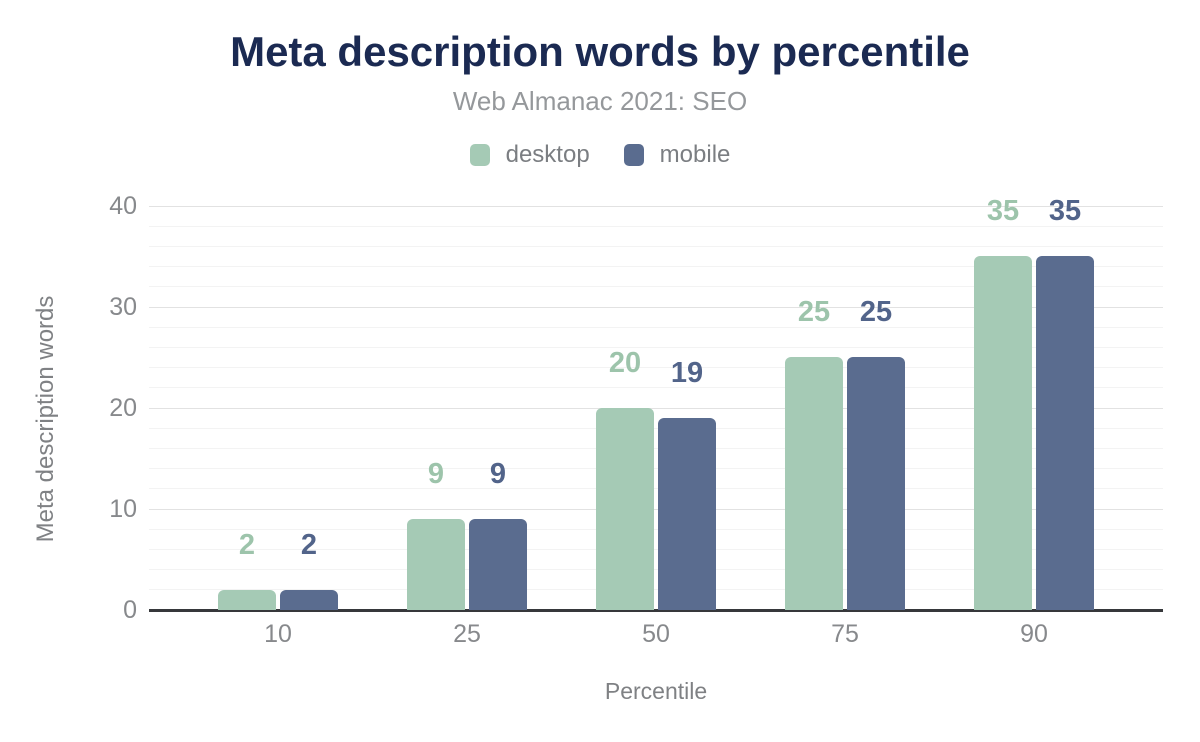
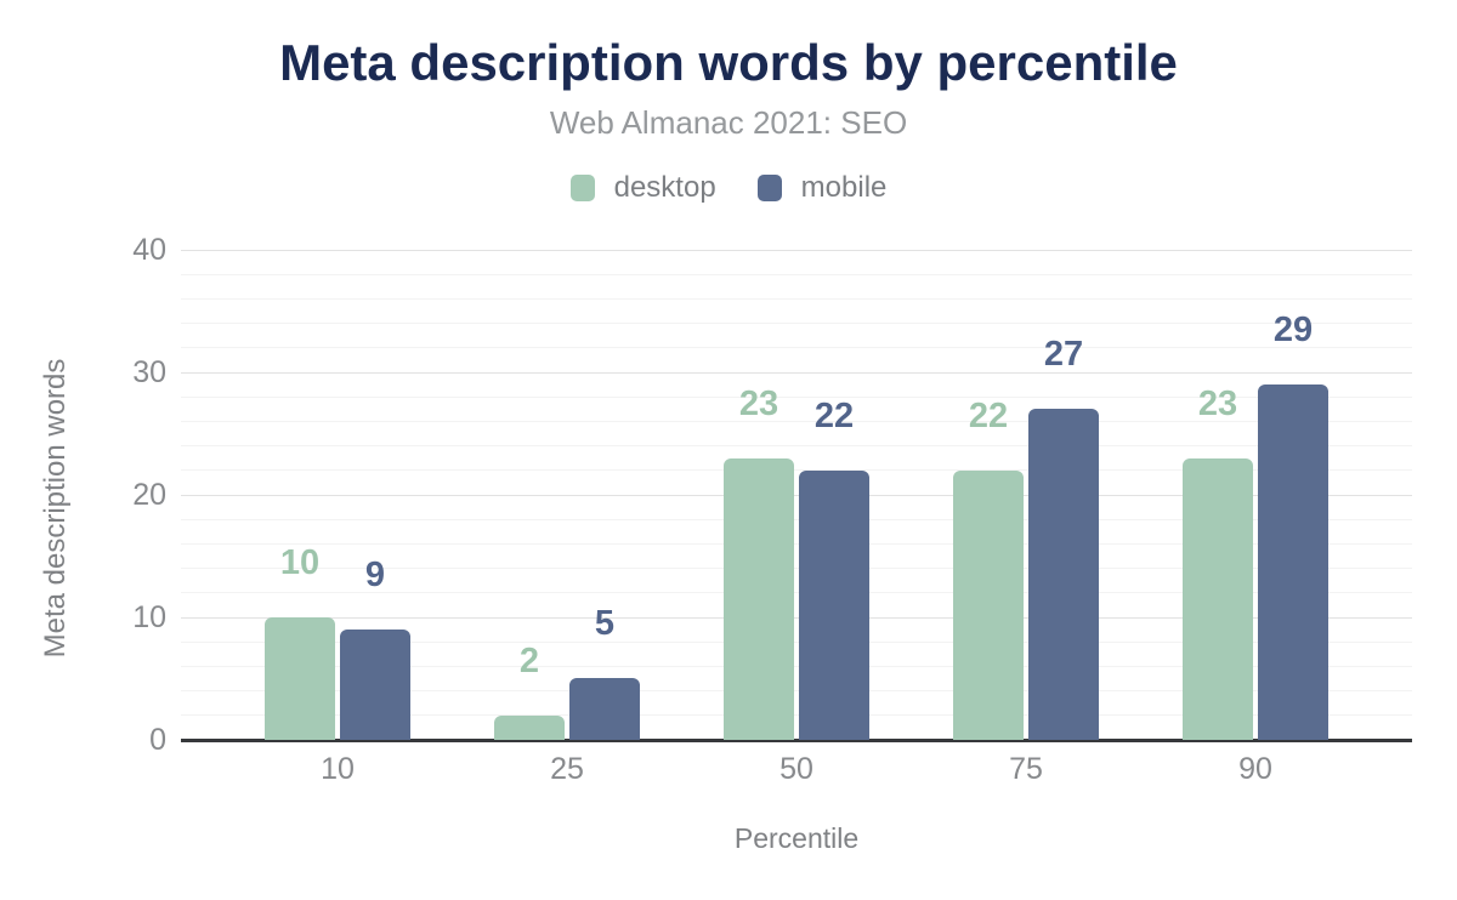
desktop/10: 2 -> 10
mobile/10: 2 -> 9
desktop/25: 9 -> 2
mobile/25: 9 -> 5
desktop/50: 20 -> 23
mobile/50: 19 -> 22
desktop/75: 25 -> 22
mobile/75: 25 -> 27
desktop/90: 35 -> 23
mobile/90: 35 -> 29
